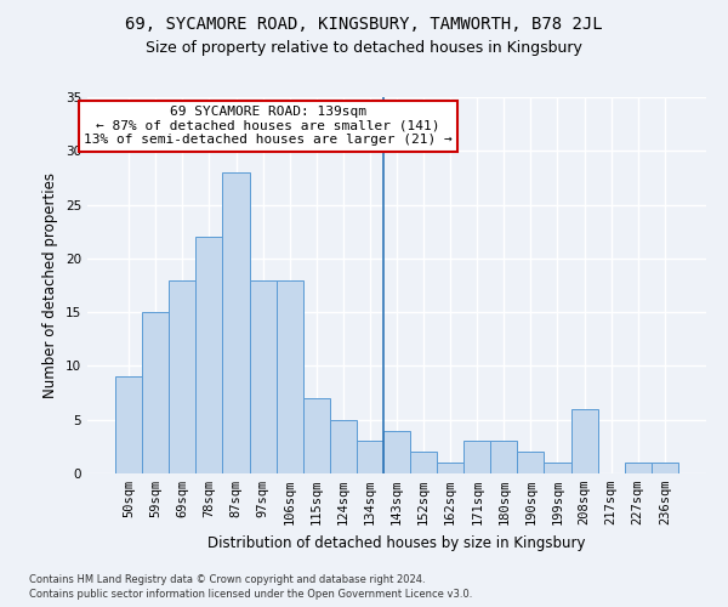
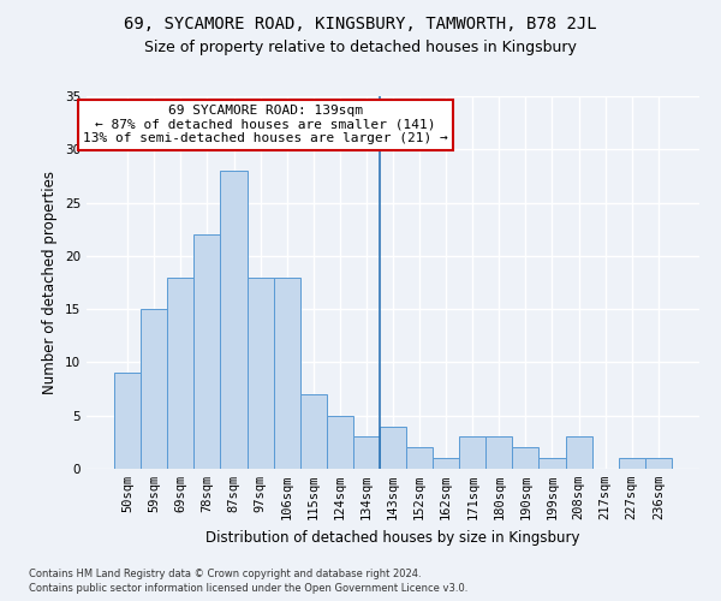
208sqm: 6 -> 3
